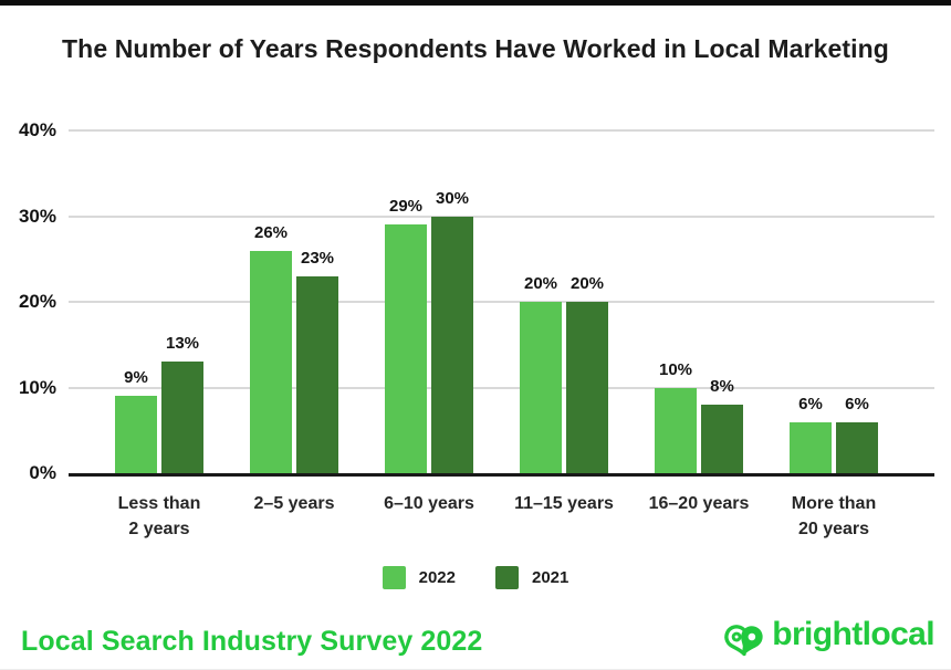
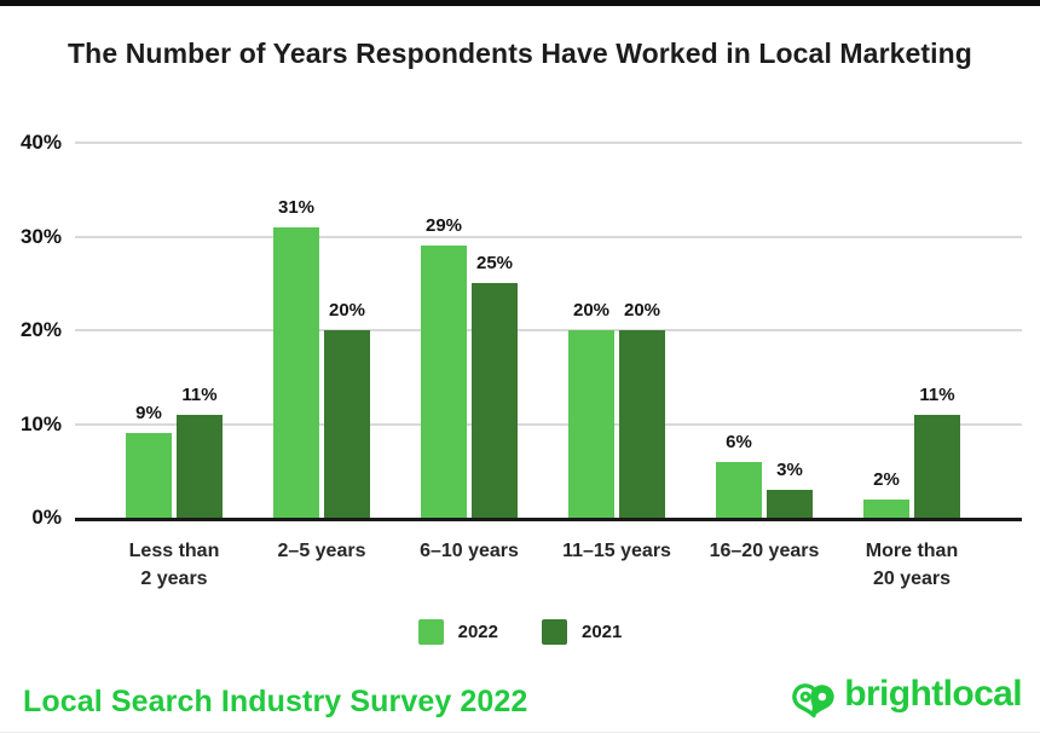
2021/Less than 2 years: 13% -> 11%
2022/2–5 years: 26% -> 31%
2021/2–5 years: 23% -> 20%
2021/6–10 years: 30% -> 25%
2022/16–20 years: 10% -> 6%
2021/16–20 years: 8% -> 3%
2022/More than 20 years: 6% -> 2%
2021/More than 20 years: 6% -> 11%
